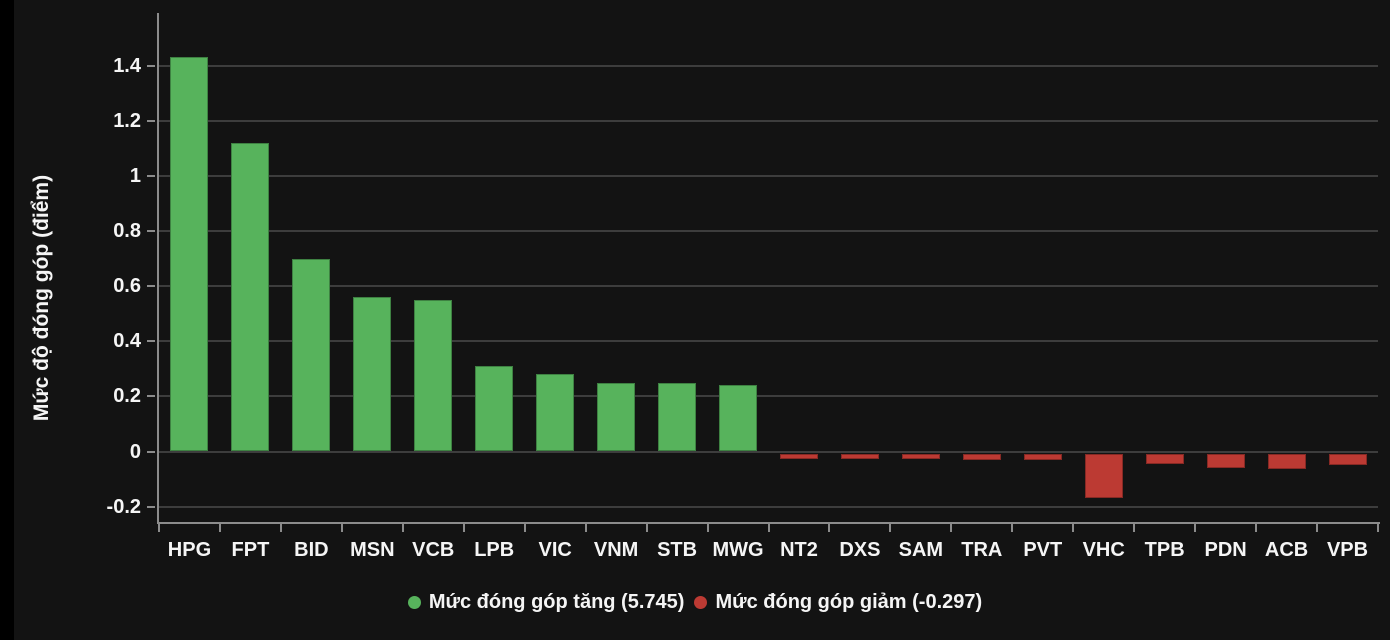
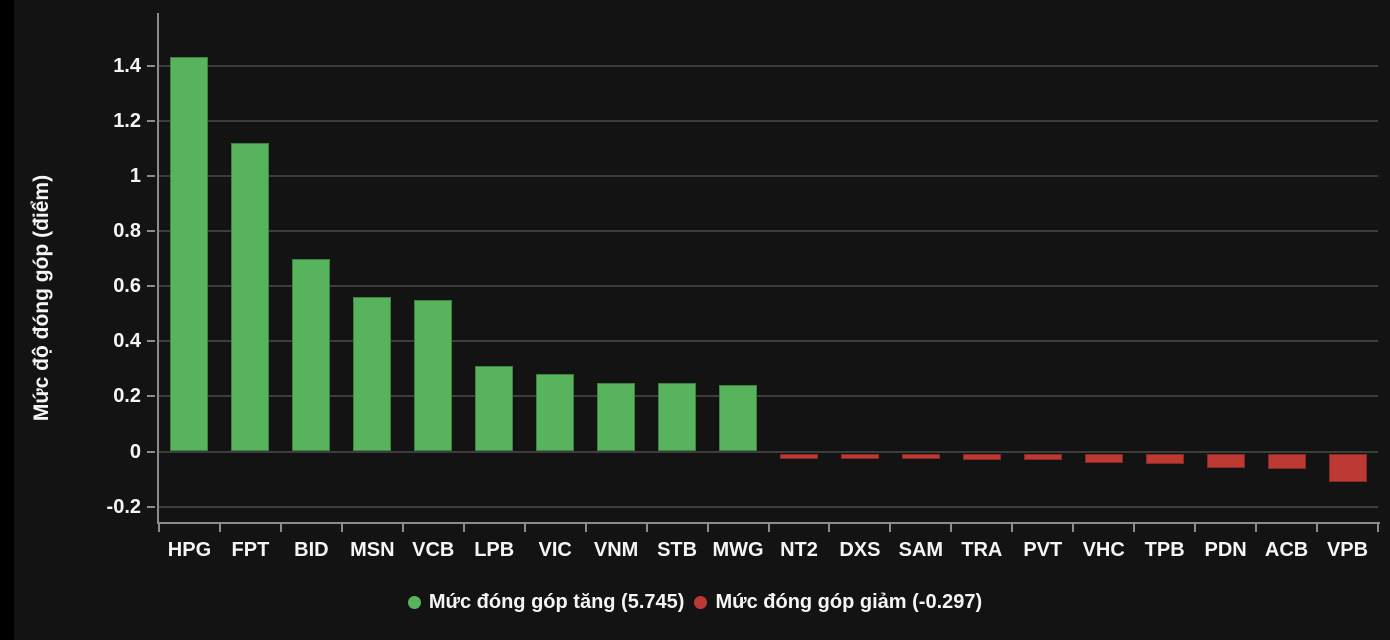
VHC: -0.16 -> -0.03
VPB: -0.04 -> -0.10
